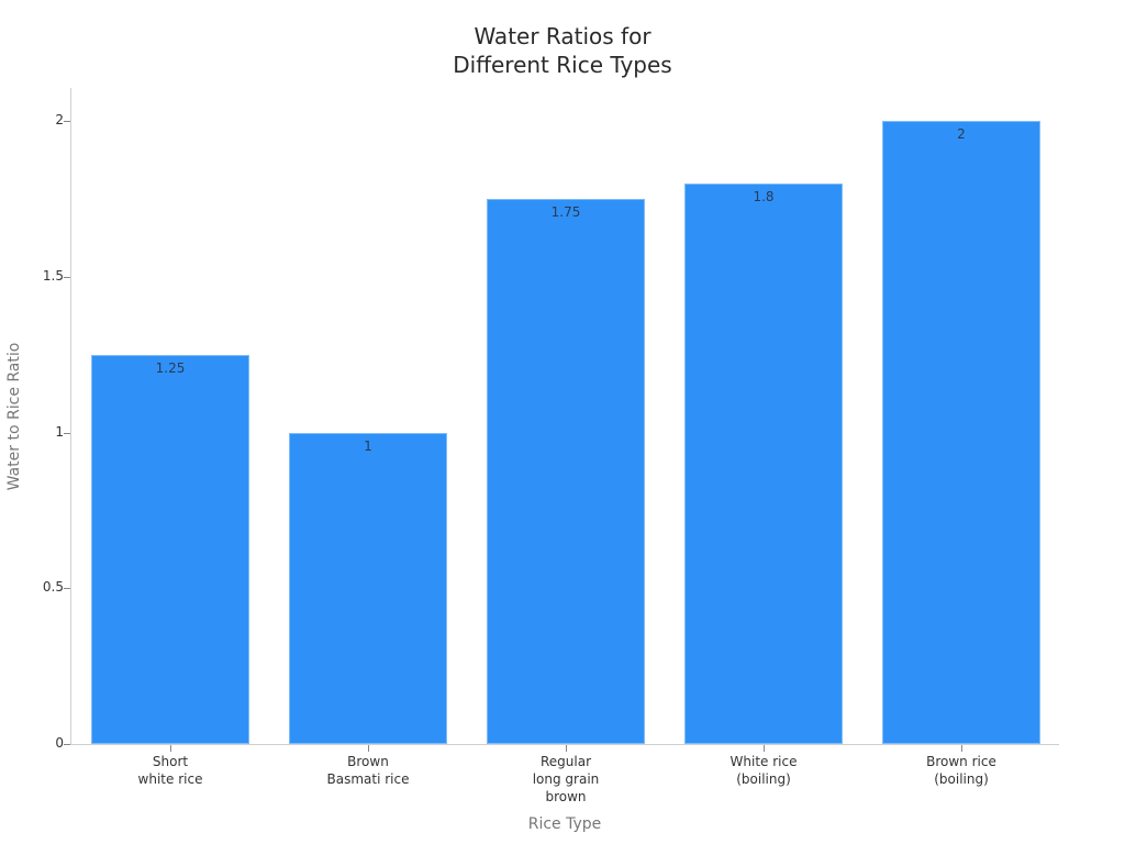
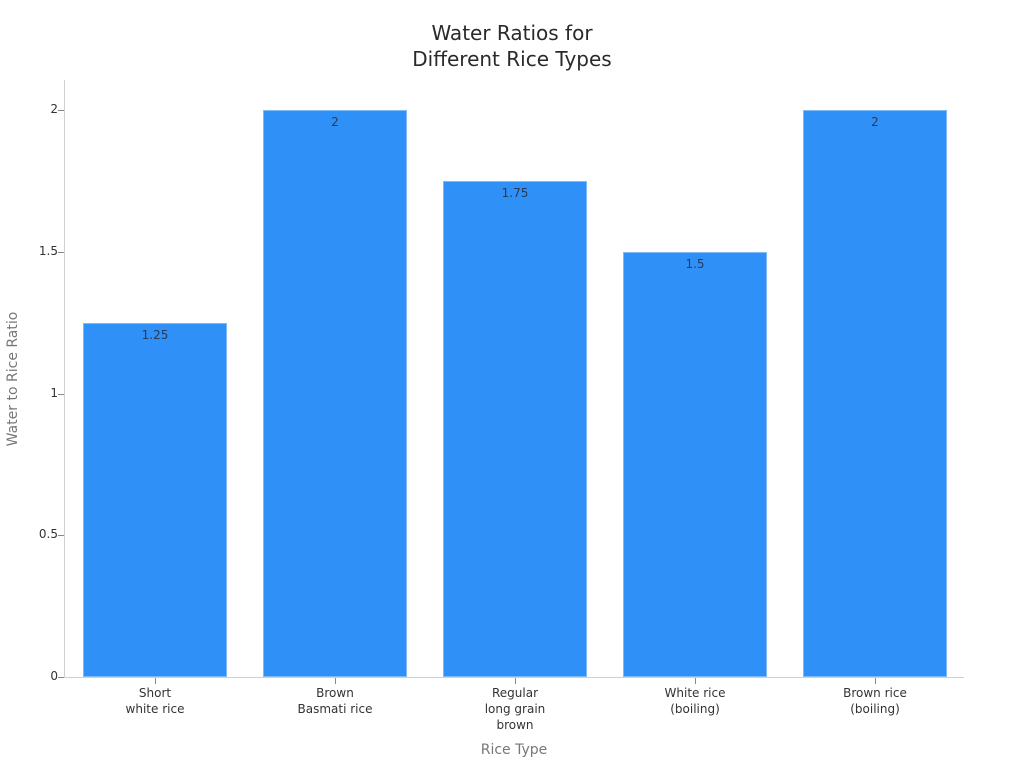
Brown Basmati rice: 1 -> 2
White rice (boiling): 1.8 -> 1.5
